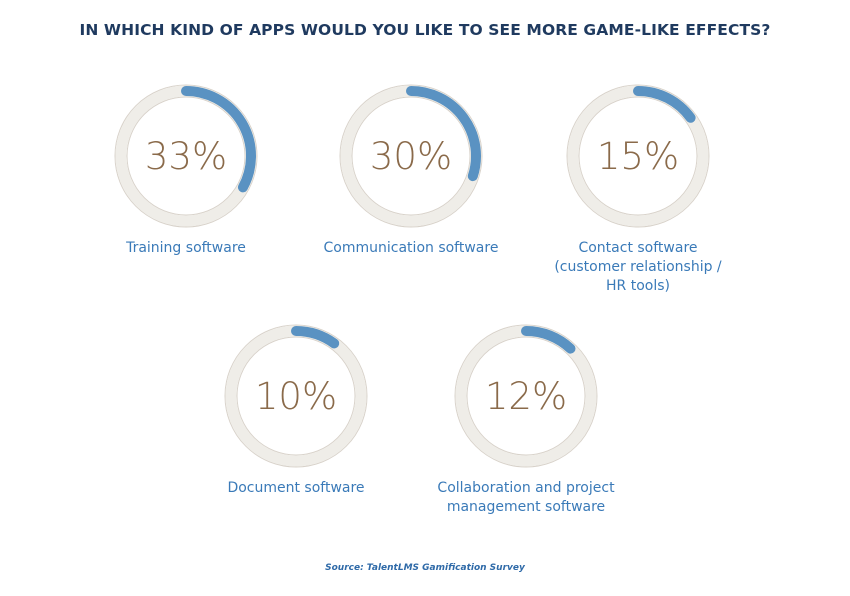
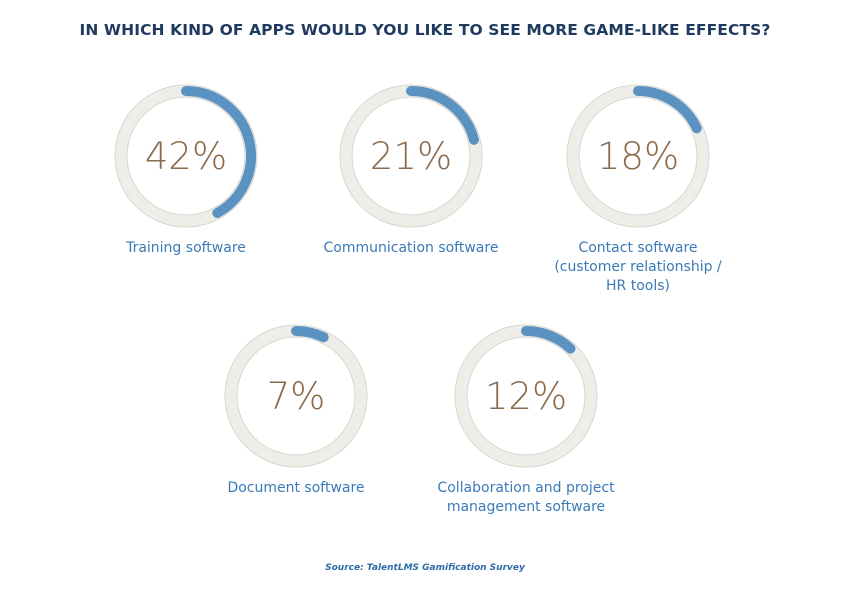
Training software: 33% -> 42%
Communication software: 30% -> 21%
Contact software (customer relationship / HR tools): 15% -> 18%
Document software: 10% -> 7%
